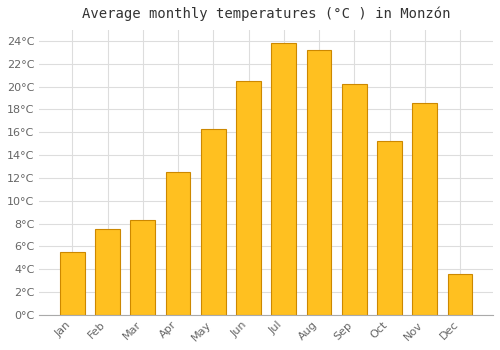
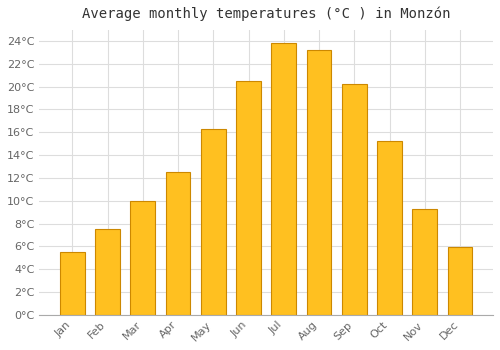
Mar: 8.3°C -> 10.0°C
Nov: 18.6°C -> 9.3°C
Dec: 3.6°C -> 5.9°C
